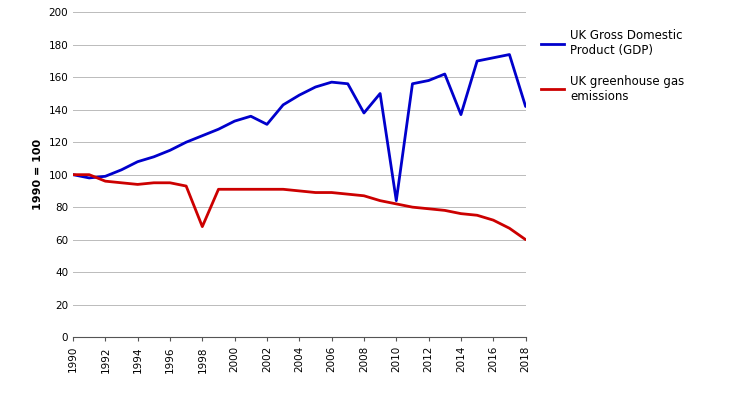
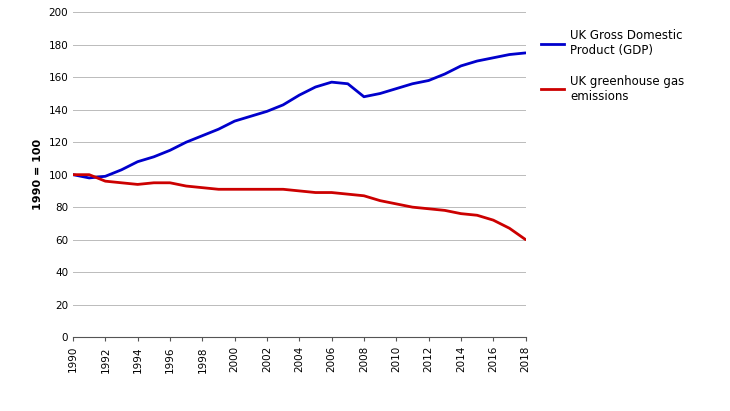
UK greenhouse gas emissions/1998: 68 -> 92
UK Gross Domestic Product (GDP)/2002: 131 -> 139
UK Gross Domestic Product (GDP)/2008: 138 -> 148
UK Gross Domestic Product (GDP)/2010: 84 -> 153
UK Gross Domestic Product (GDP)/2014: 137 -> 167
UK Gross Domestic Product (GDP)/2018: 142 -> 175
